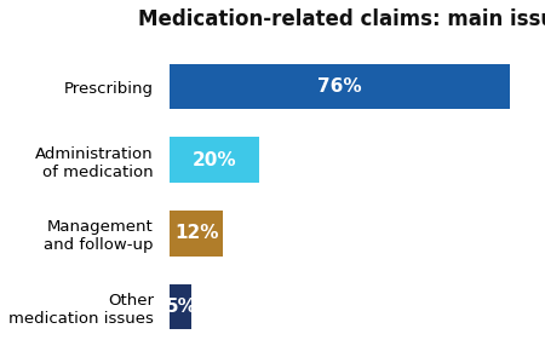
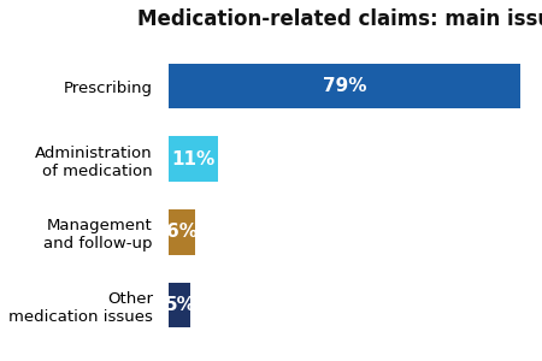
Prescribing: 76% -> 79%
Administration of medication: 20% -> 11%
Management and follow-up: 12% -> 6%
